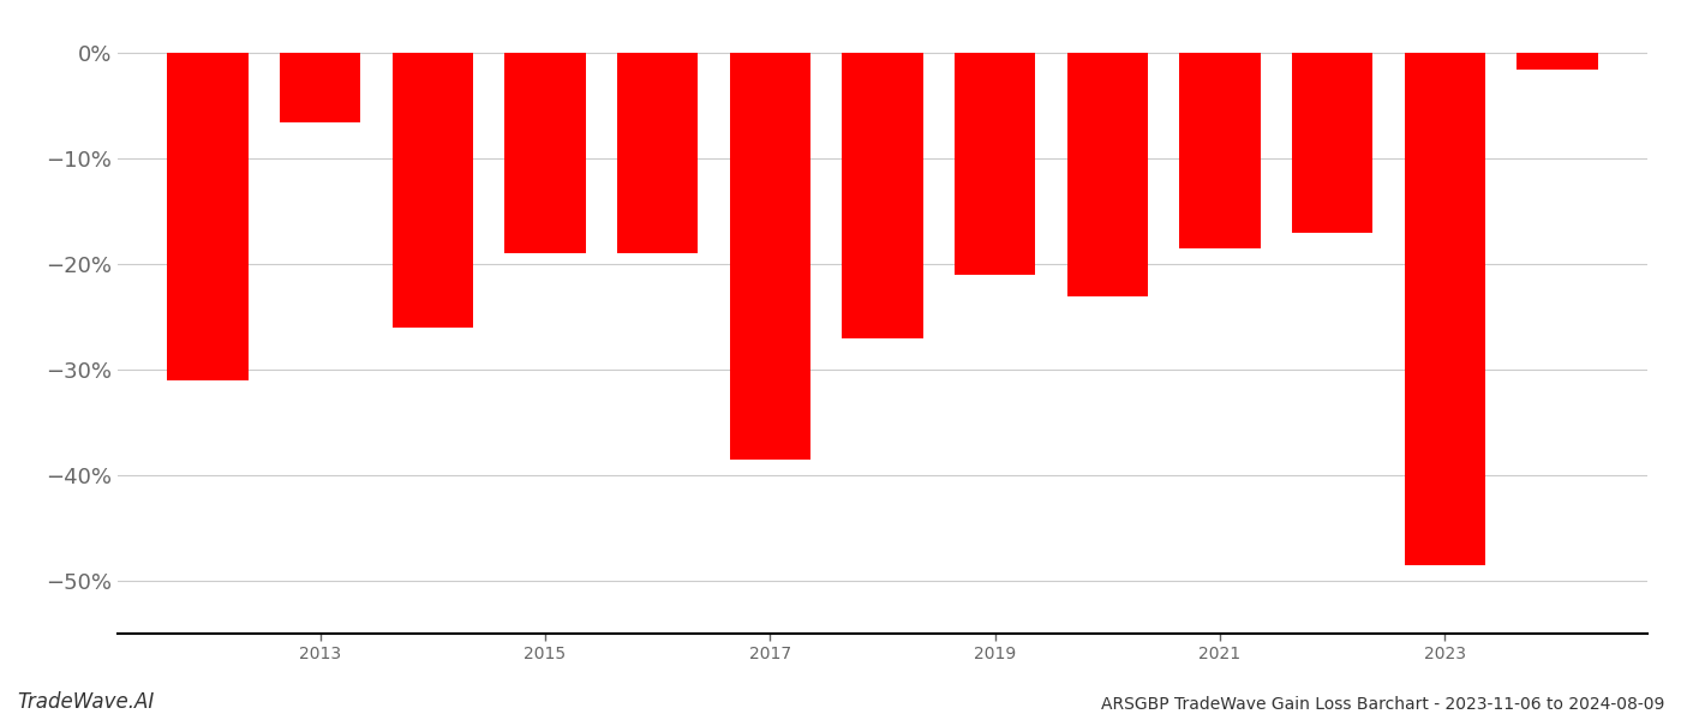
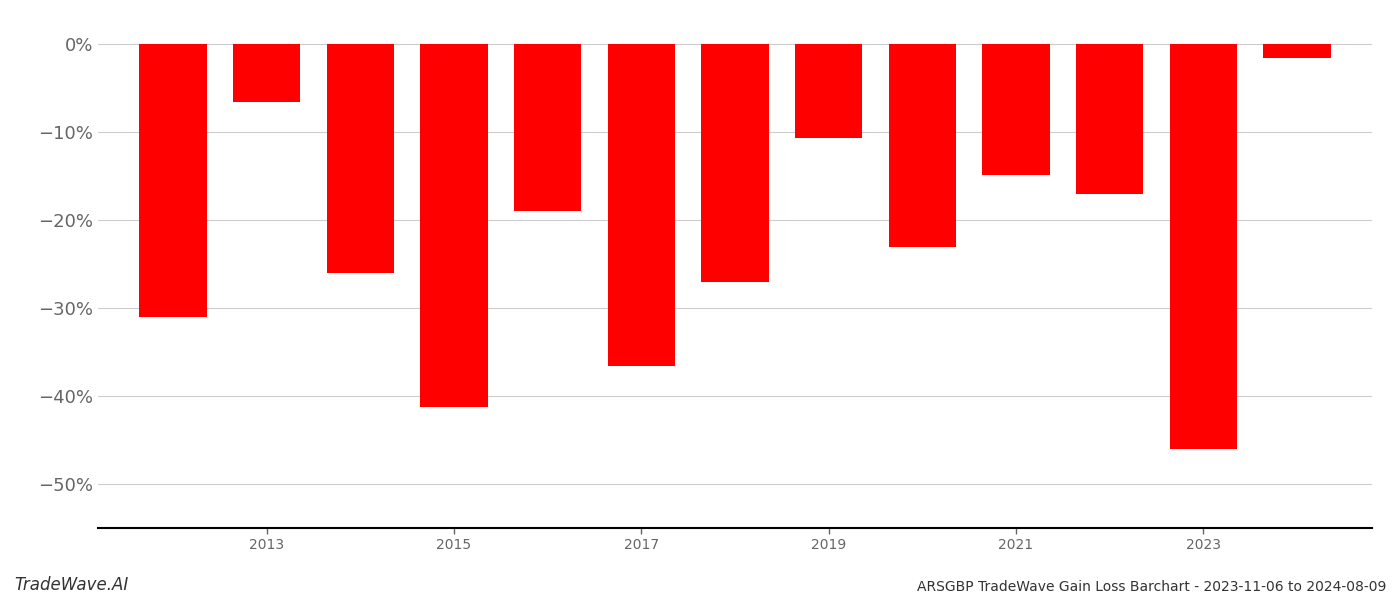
2015: -19.0% -> -41.2%
2017: -38.5% -> -36.6%
2019: -21.0% -> -10.6%
2021: -18.5% -> -14.8%
2023: -48.5% -> -46.0%
